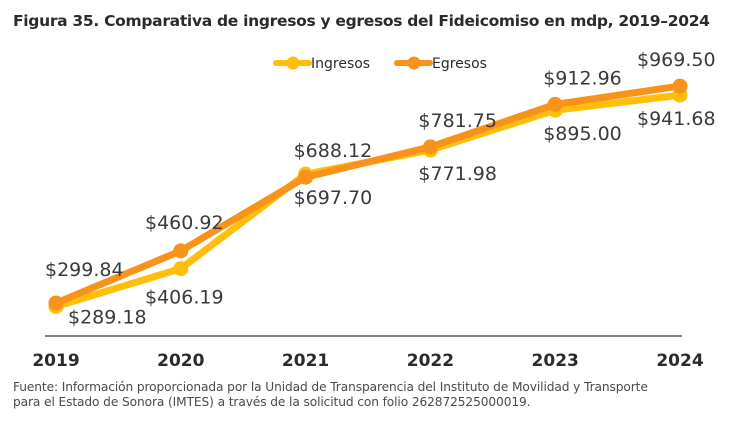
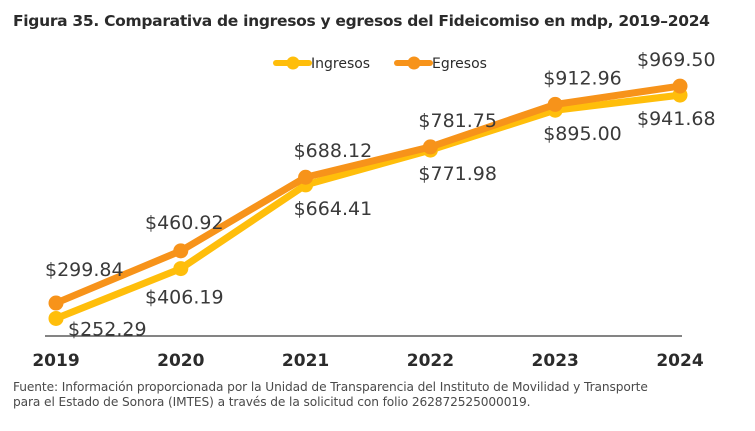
Ingresos/2019: $289.18 -> $252.29
Ingresos/2021: $697.70 -> $664.41
